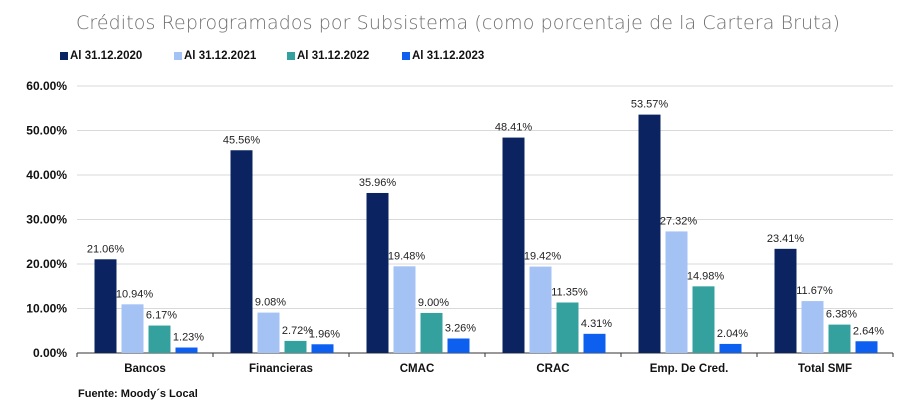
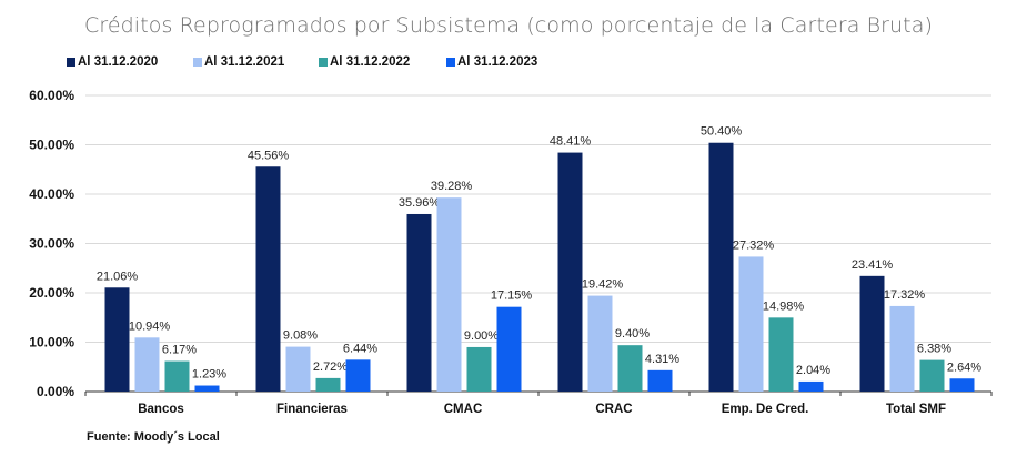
Al 31.12.2023/Financieras: 1.96% -> 6.44%
Al 31.12.2021/CMAC: 19.48% -> 39.28%
Al 31.12.2023/CMAC: 3.26% -> 17.15%
Al 31.12.2022/CRAC: 11.35% -> 9.40%
Al 31.12.2020/Emp. De Cred.: 53.57% -> 50.40%
Al 31.12.2021/Total SMF: 11.67% -> 17.32%
